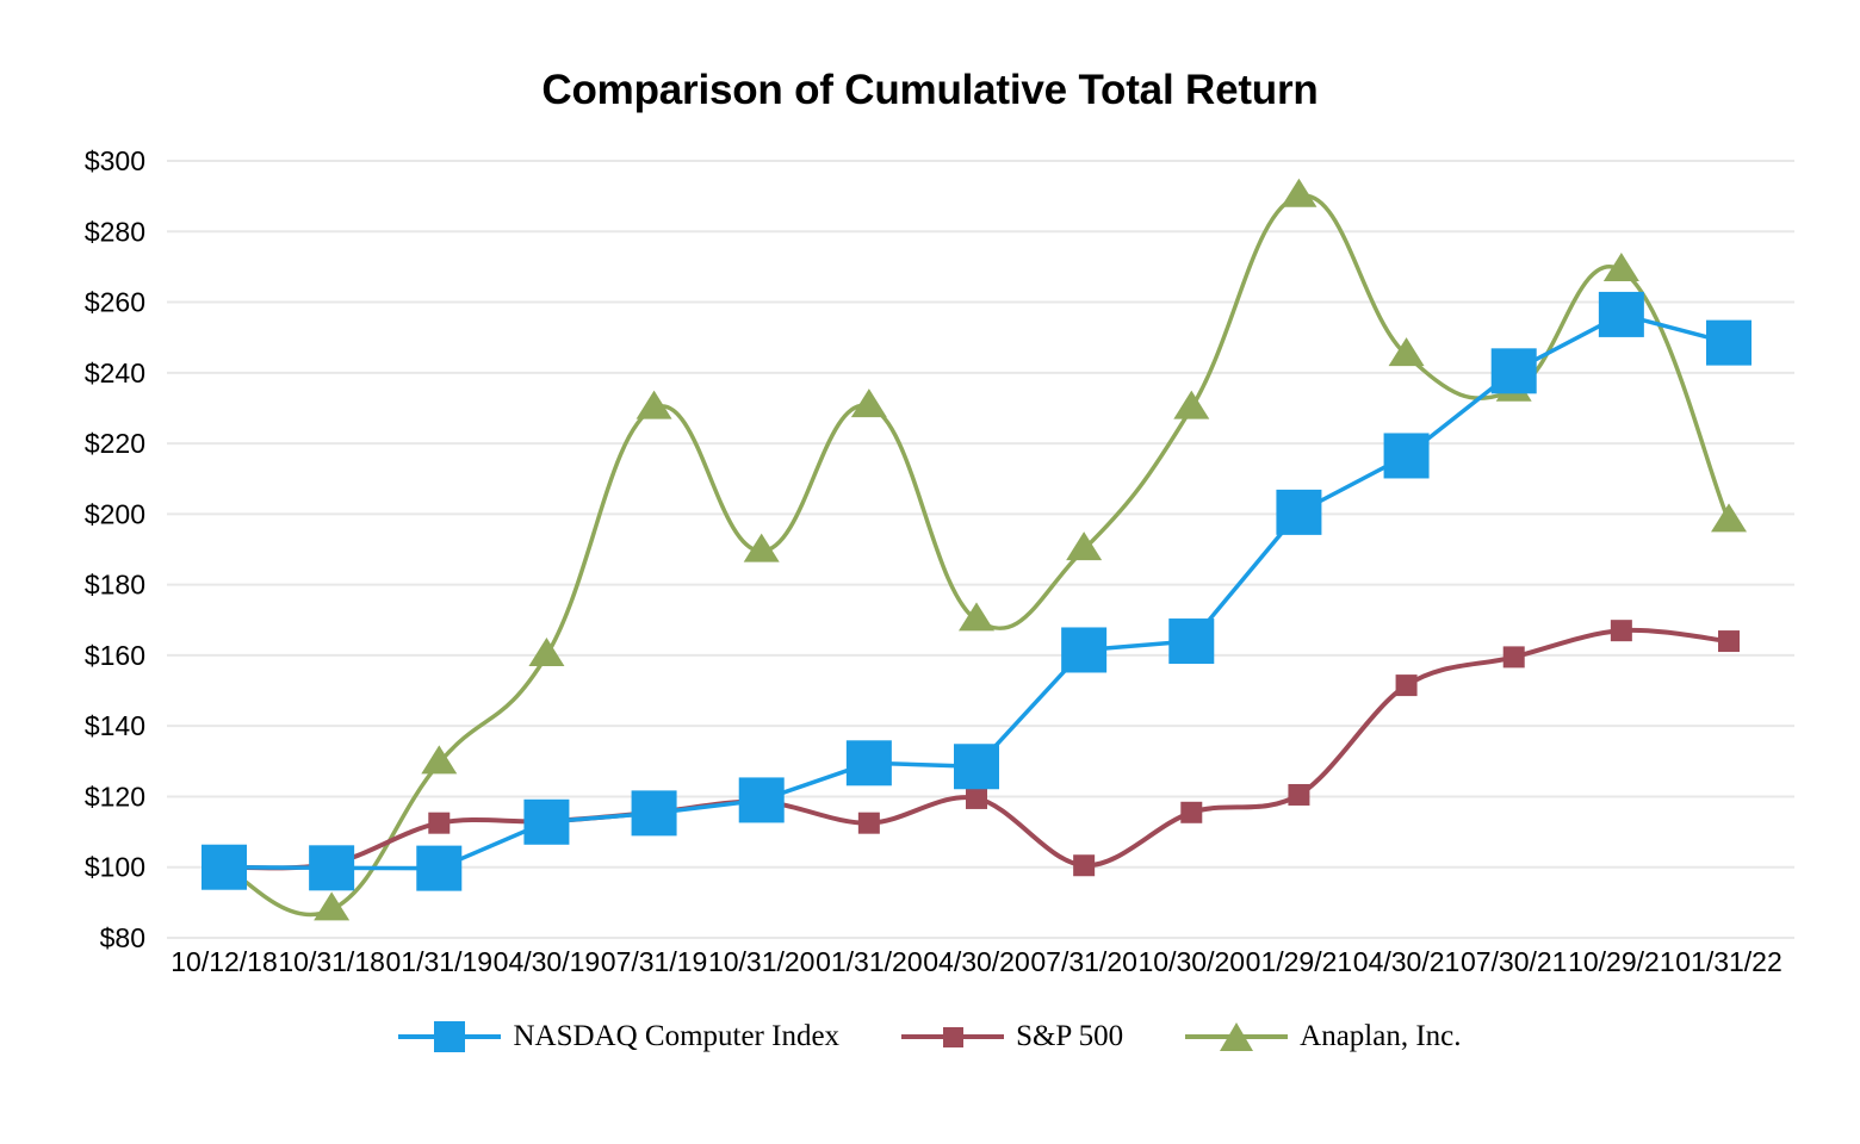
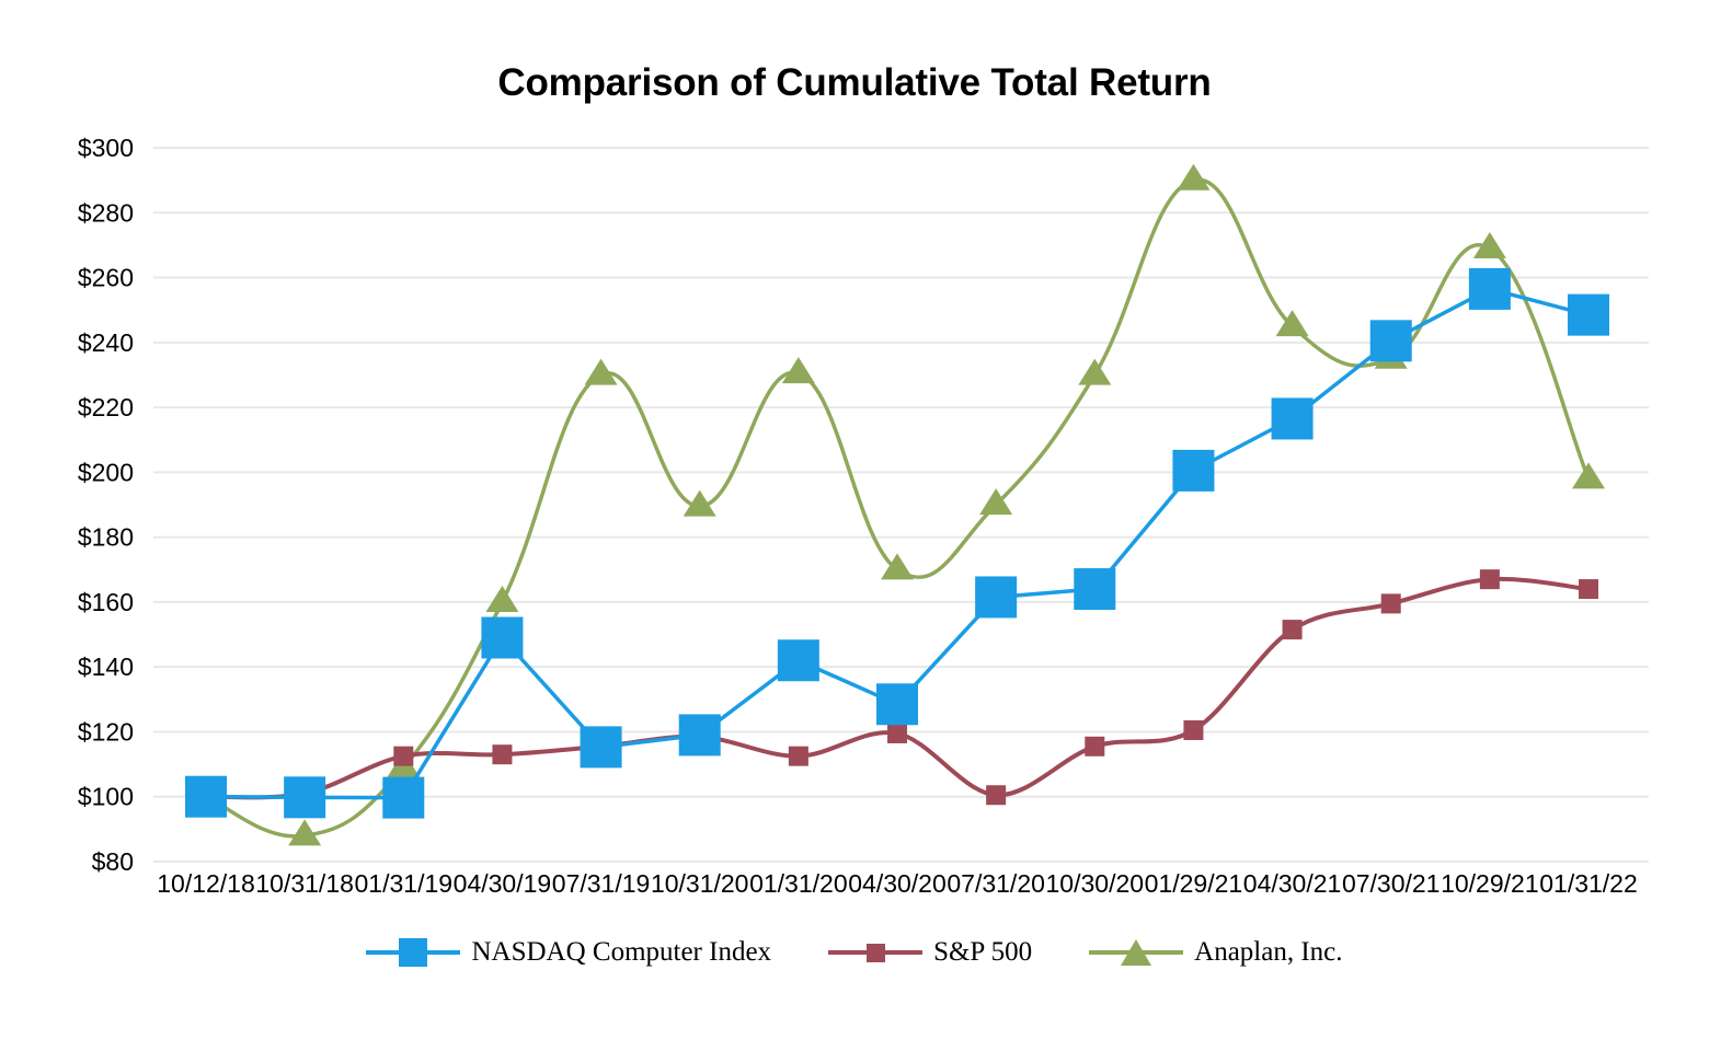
Anaplan, Inc./01/31/19: $130 -> $109
NASDAQ Computer Index/04/30/19: $113 -> $149
NASDAQ Computer Index/01/31/20: $130 -> $142
